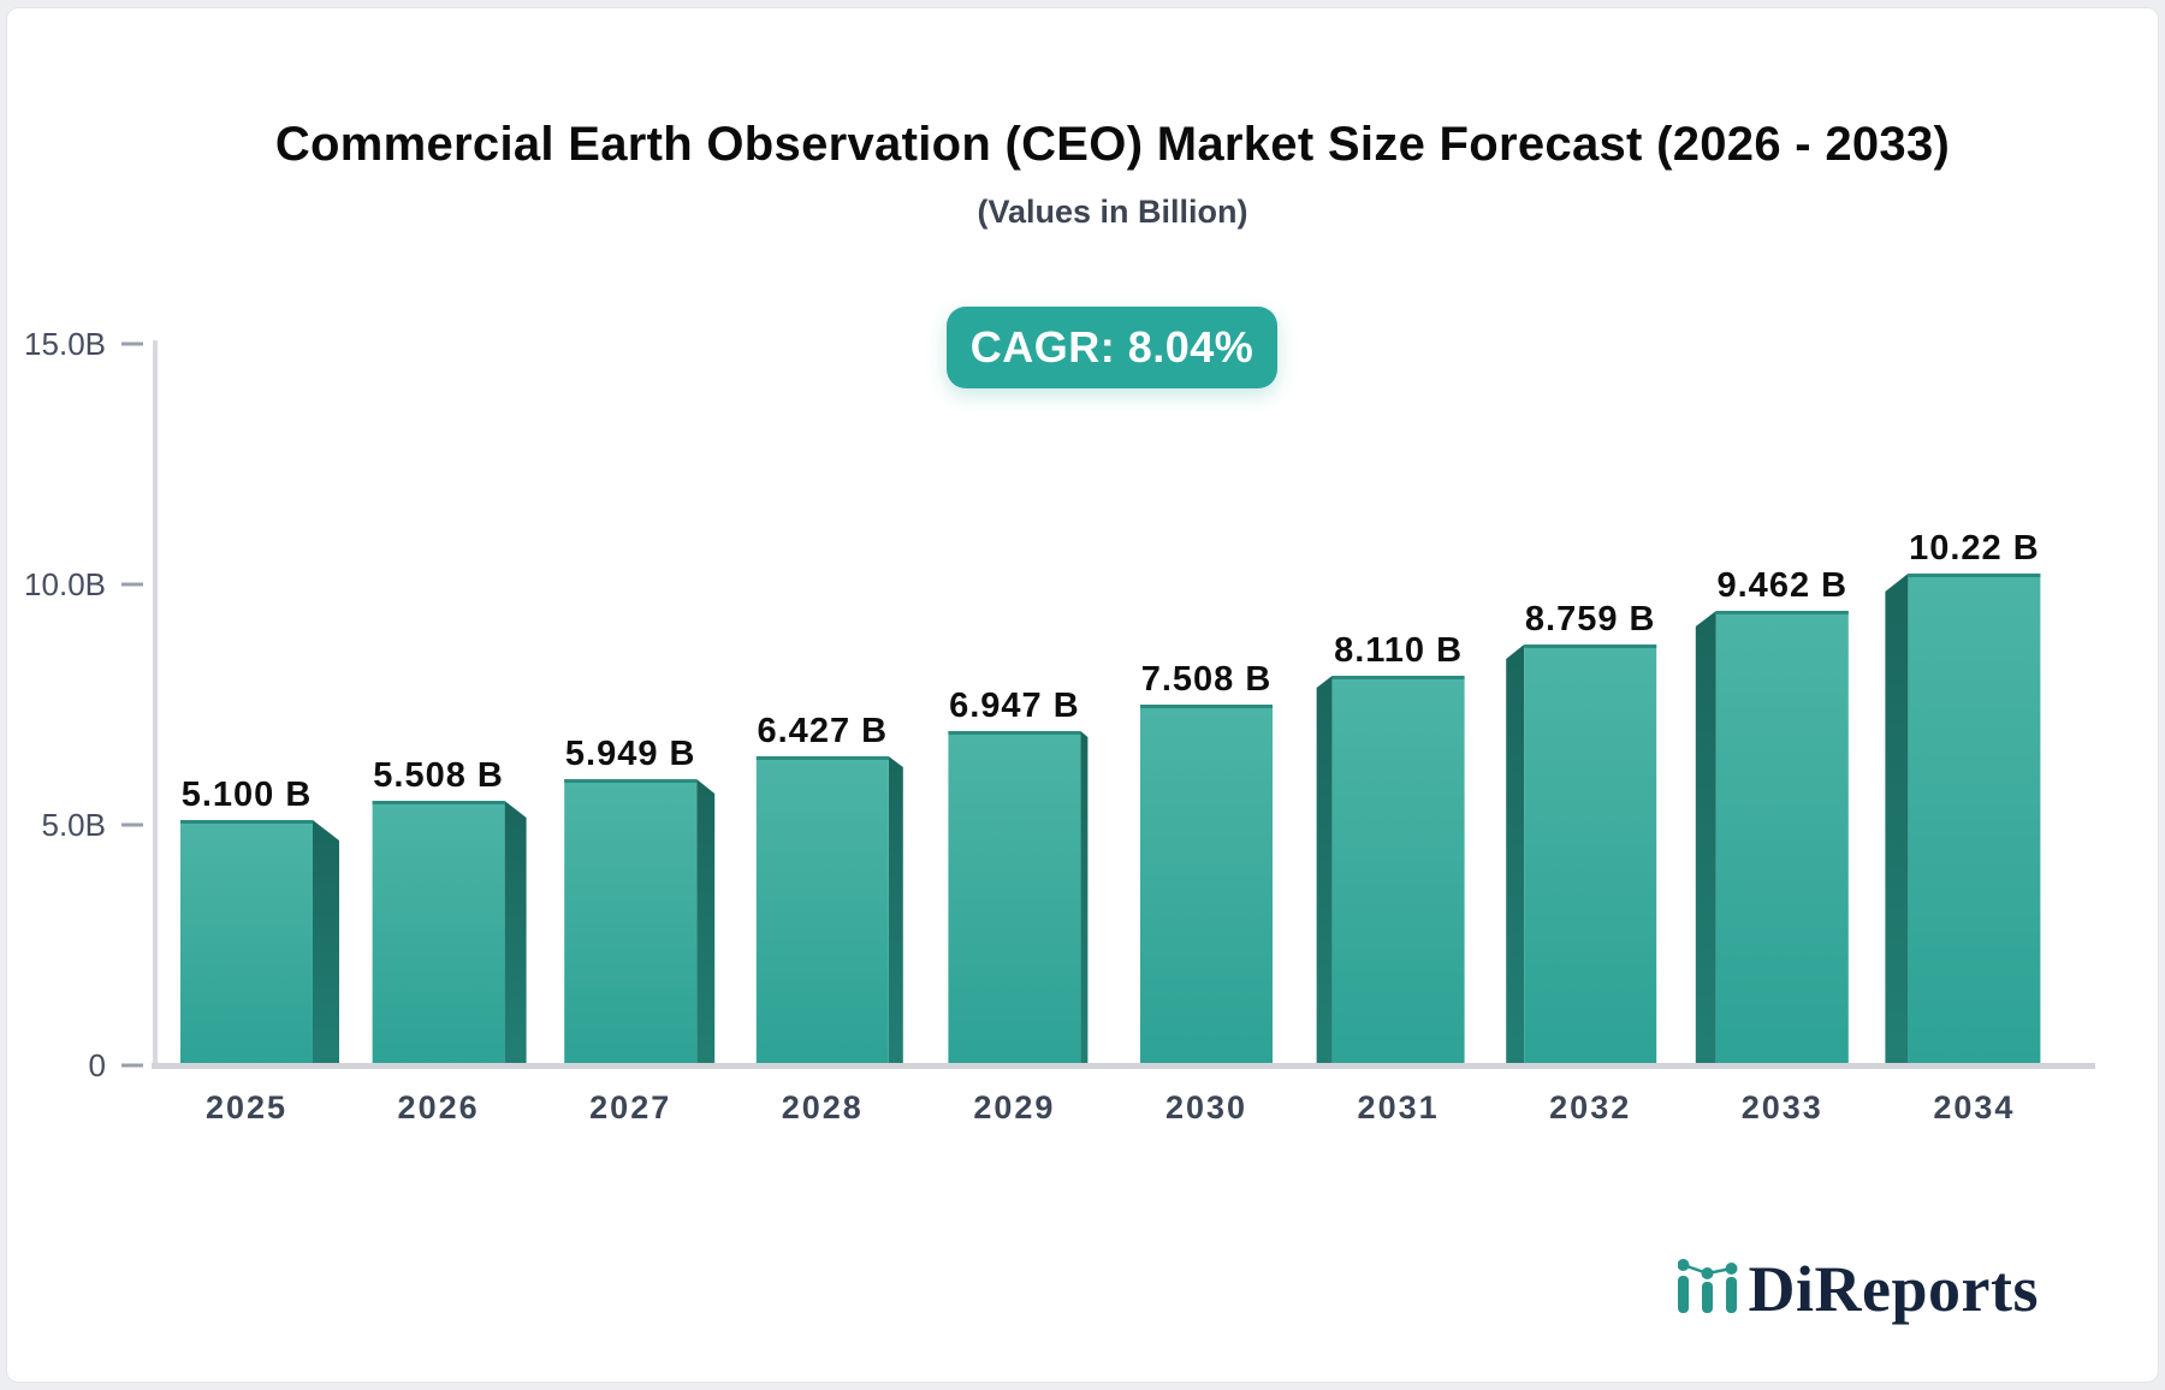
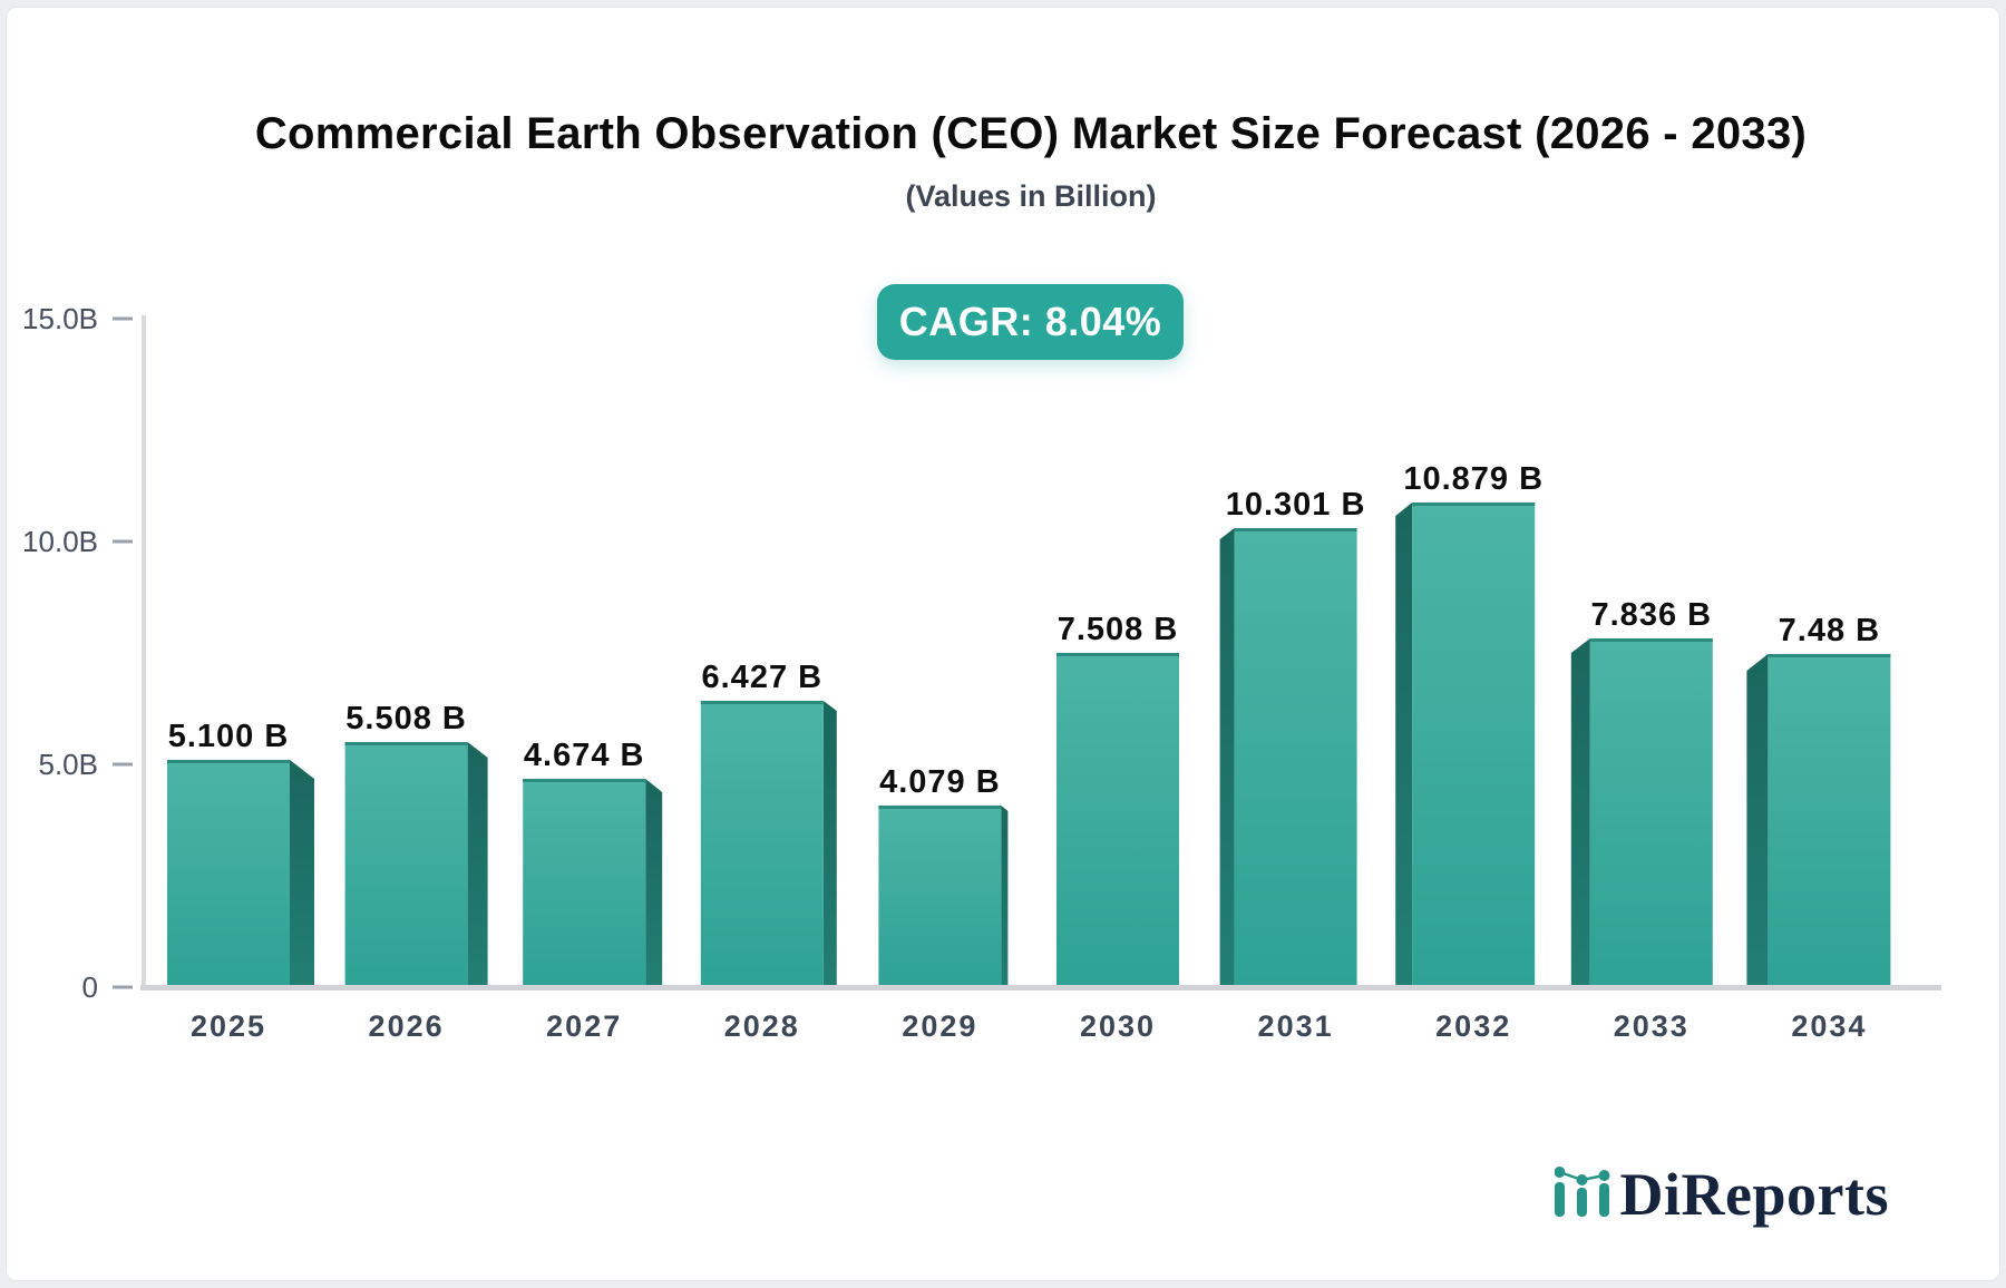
2027: 5.949 -> 4.674
2029: 6.947 -> 4.079
2031: 8.110 -> 10.301
2032: 8.759 -> 10.879
2033: 9.462 -> 7.836
2034: 10.22 -> 7.48
